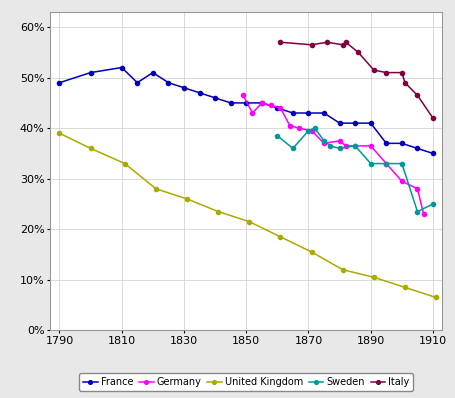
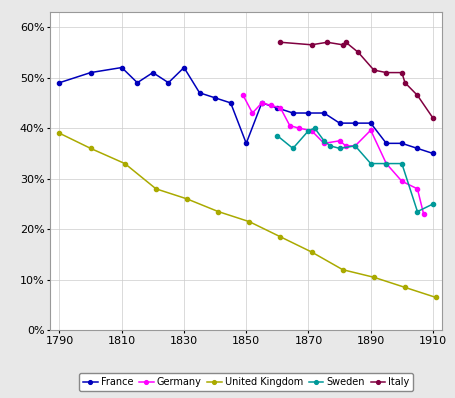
France/1830: 48% -> 52%
France/1850: 45% -> 37%
Germany/1890: 36.5% -> 39.6%
